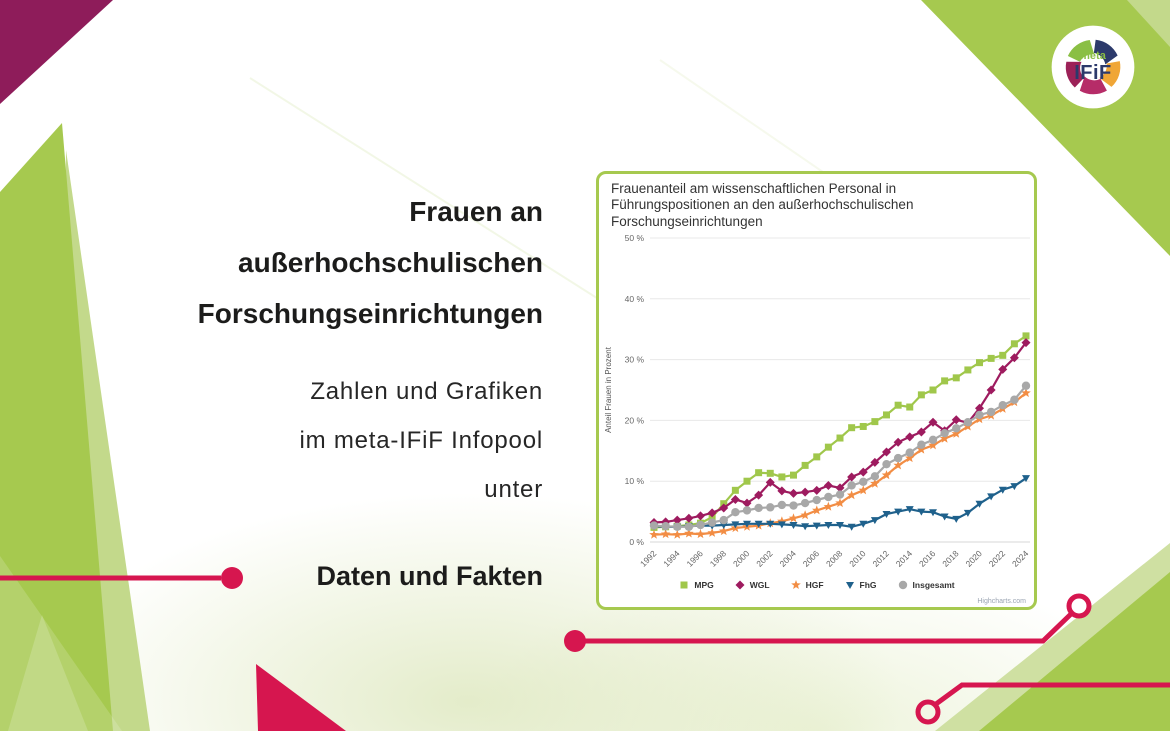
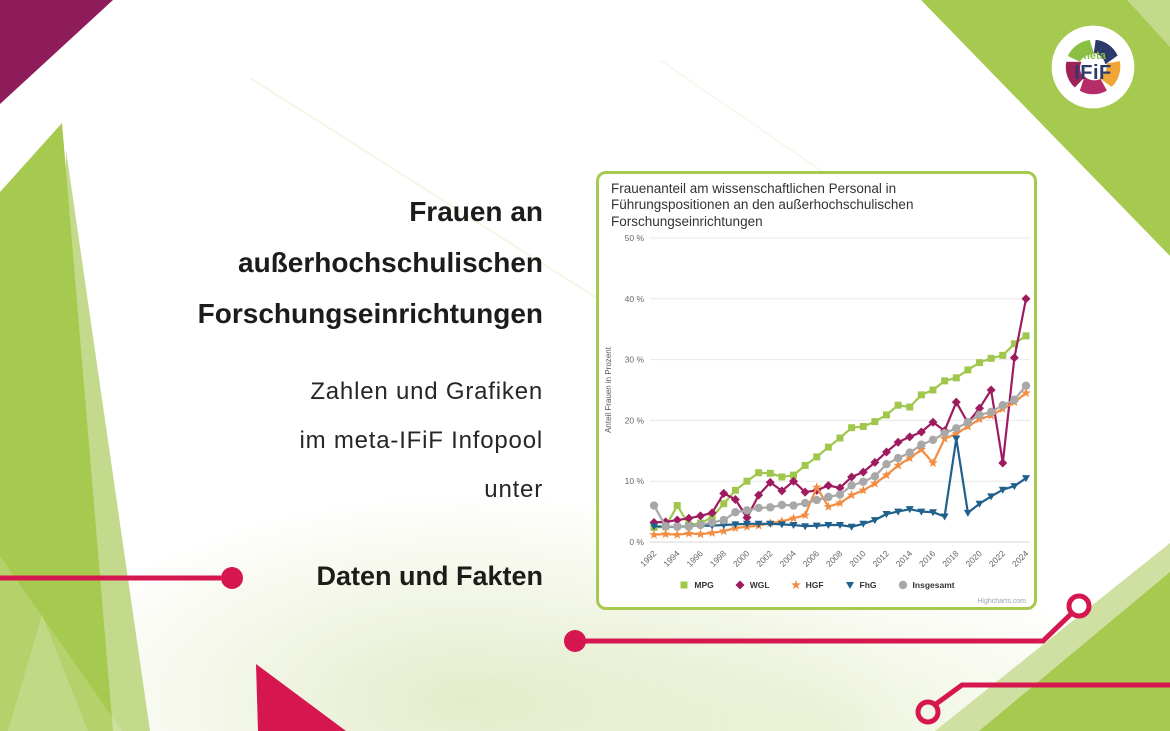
Insgesamt/1992: 3% -> 6%
MPG/1994: 3% -> 6%
WGL/1998: 6% -> 8%
WGL/2000: 6% -> 4%
WGL/2004: 8% -> 10%
HGF/2006: 5% -> 9%
HGF/2016: 16% -> 13%
WGL/2018: 20% -> 23%
FhG/2018: 4% -> 17%
WGL/2022: 28% -> 13%
WGL/2024: 33% -> 40%
